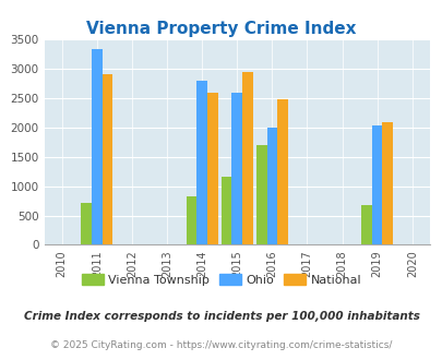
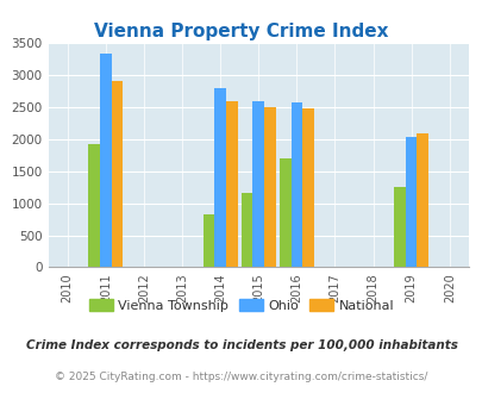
Vienna Township/2011: 720 -> 1920
National/2015: 2940 -> 2500
Ohio/2016: 2000 -> 2580
Vienna Township/2019: 680 -> 1260
